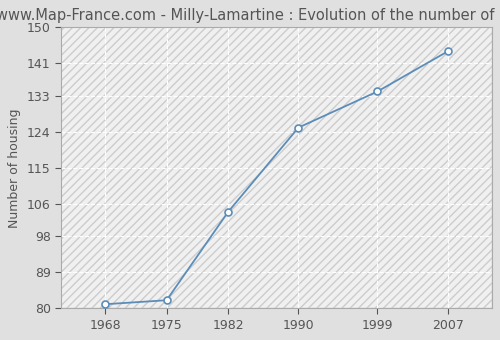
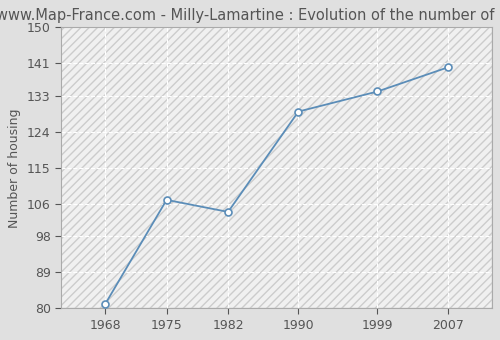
1975: 82 -> 107
1990: 125 -> 129
2007: 144 -> 140
